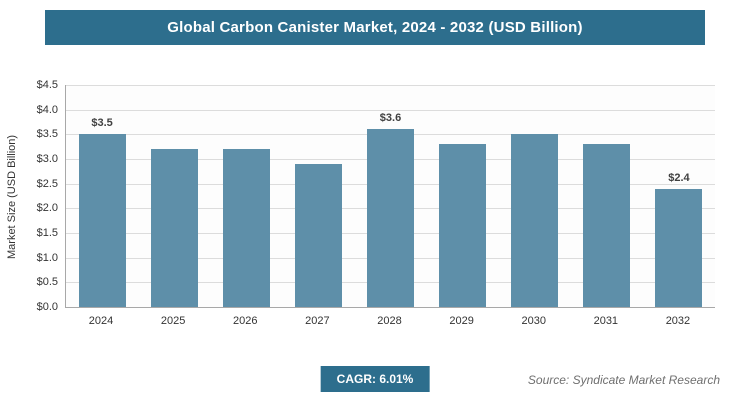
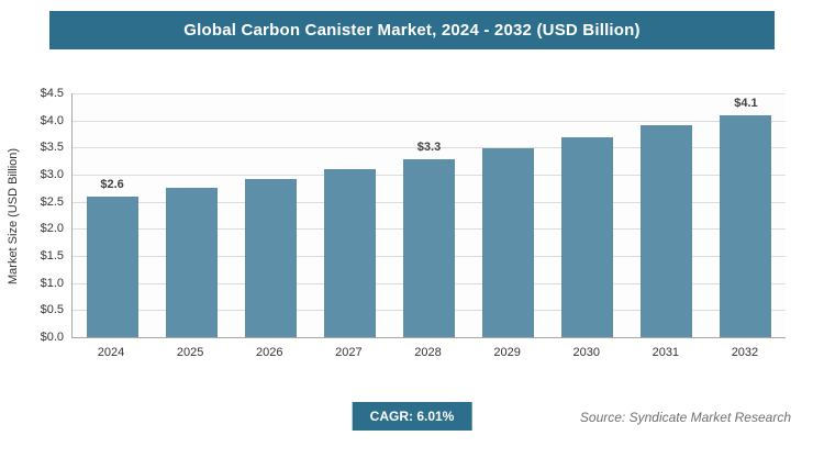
2024: $3.5 -> $2.6
2025: $3.2 -> $2.8
2026: $3.2 -> $2.9
2027: $2.9 -> $3.1
2028: $3.6 -> $3.3
2029: $3.3 -> $3.5
2030: $3.5 -> $3.7
2031: $3.3 -> $3.9
2032: $2.4 -> $4.1
